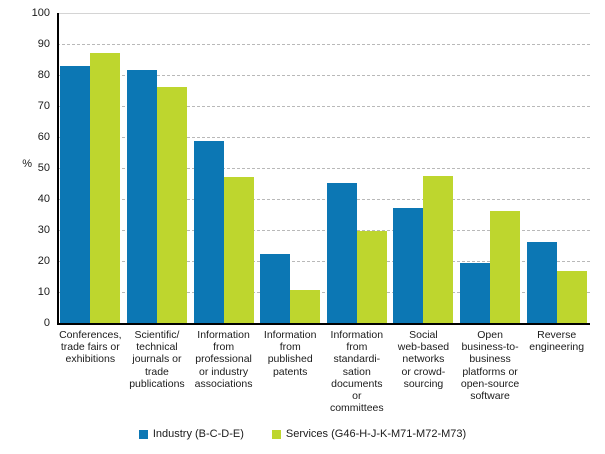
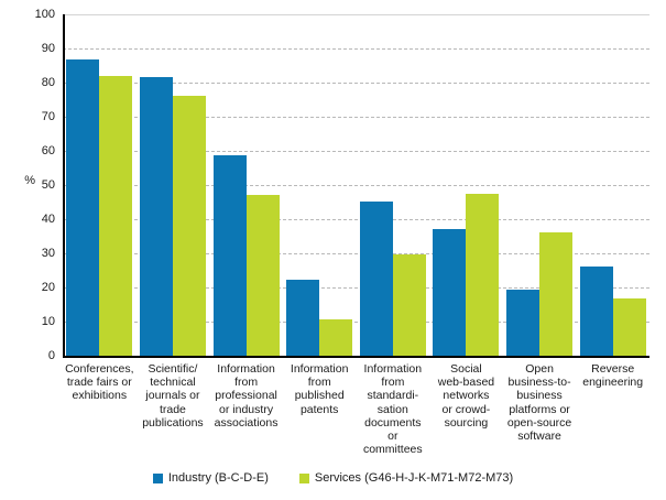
Industry (B-C-D-E)/Conferences, trade fairs or exhibitions: 83 -> 87
Services (G46-H-J-K-M71-M72-M73)/Conferences, trade fairs or exhibitions: 87 -> 82
